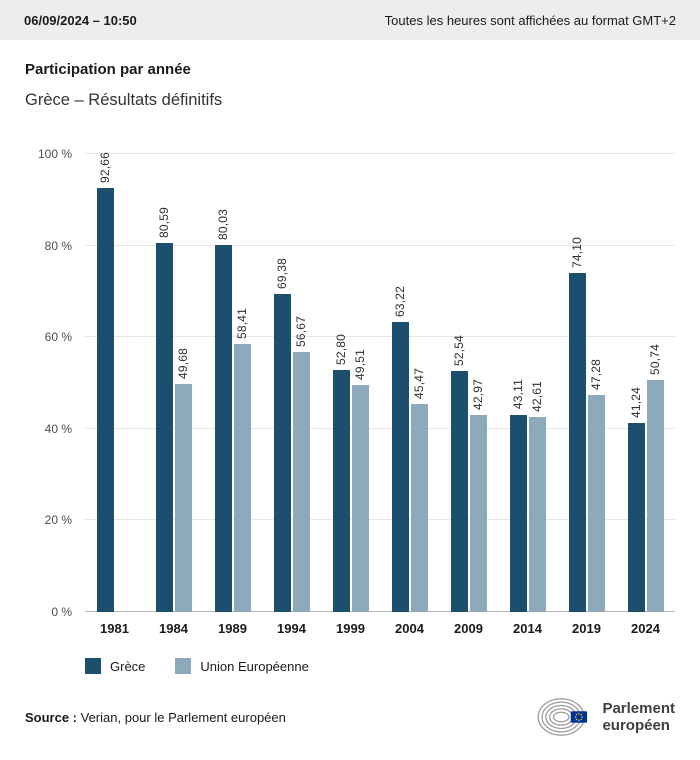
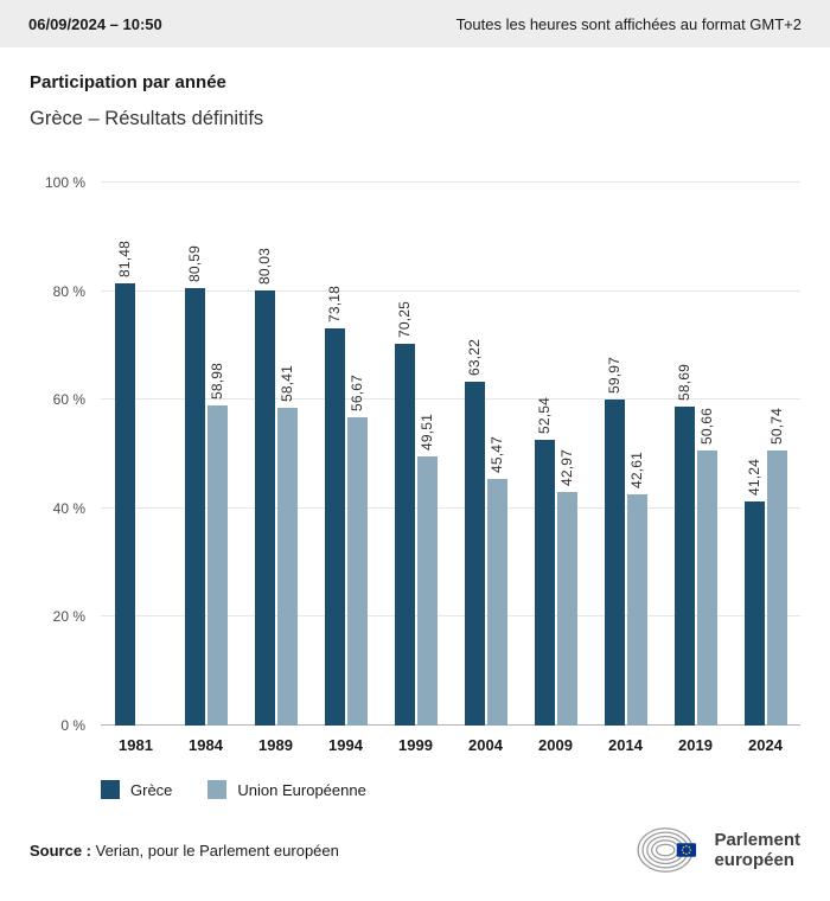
Grèce/1981: 92,66 -> 81,48
Union Européenne/1984: 49,68 -> 58,98
Grèce/1994: 69,38 -> 73,18
Grèce/1999: 52,80 -> 70,25
Grèce/2014: 43,11 -> 59,97
Grèce/2019: 74,10 -> 58,69
Union Européenne/2019: 47,28 -> 50,66
